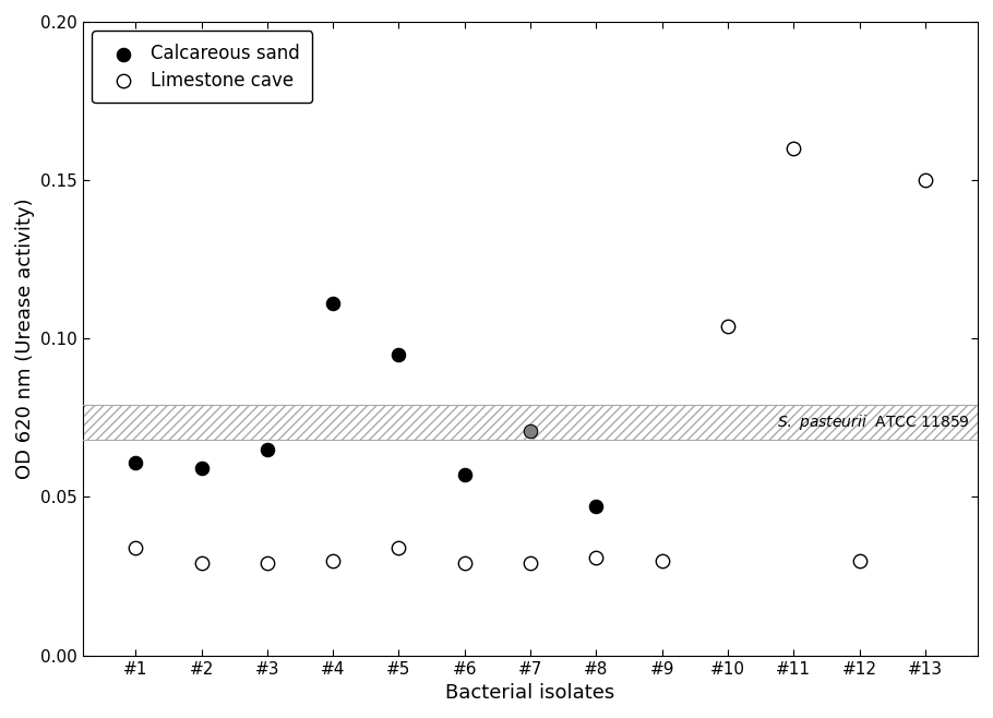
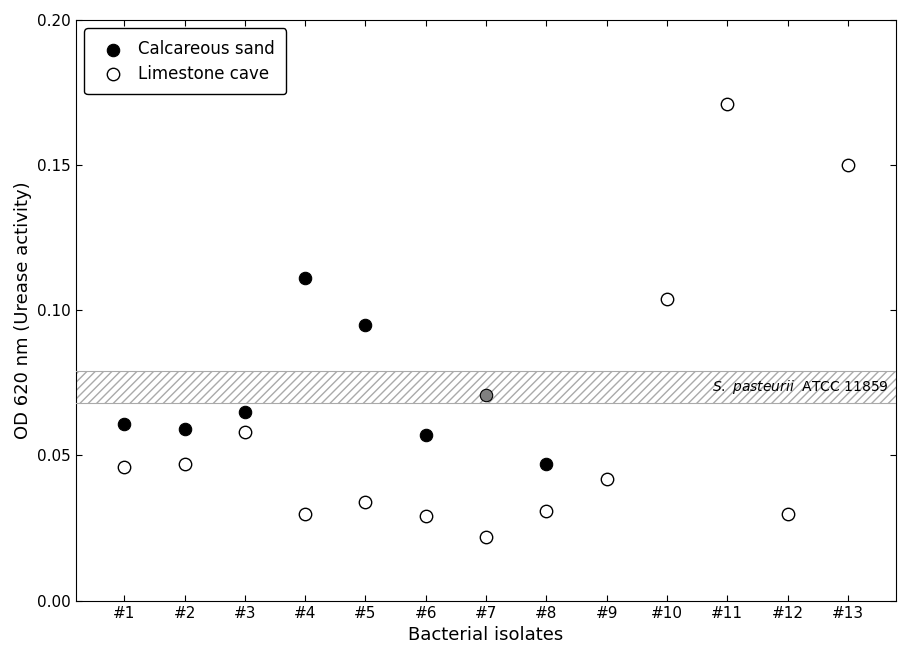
Limestone cave/#1: 0.034 -> 0.046
Limestone cave/#2: 0.029 -> 0.047
Limestone cave/#3: 0.029 -> 0.058
Limestone cave/#7: 0.029 -> 0.022
Limestone cave/#9: 0.030 -> 0.042
Limestone cave/#11: 0.160 -> 0.171
